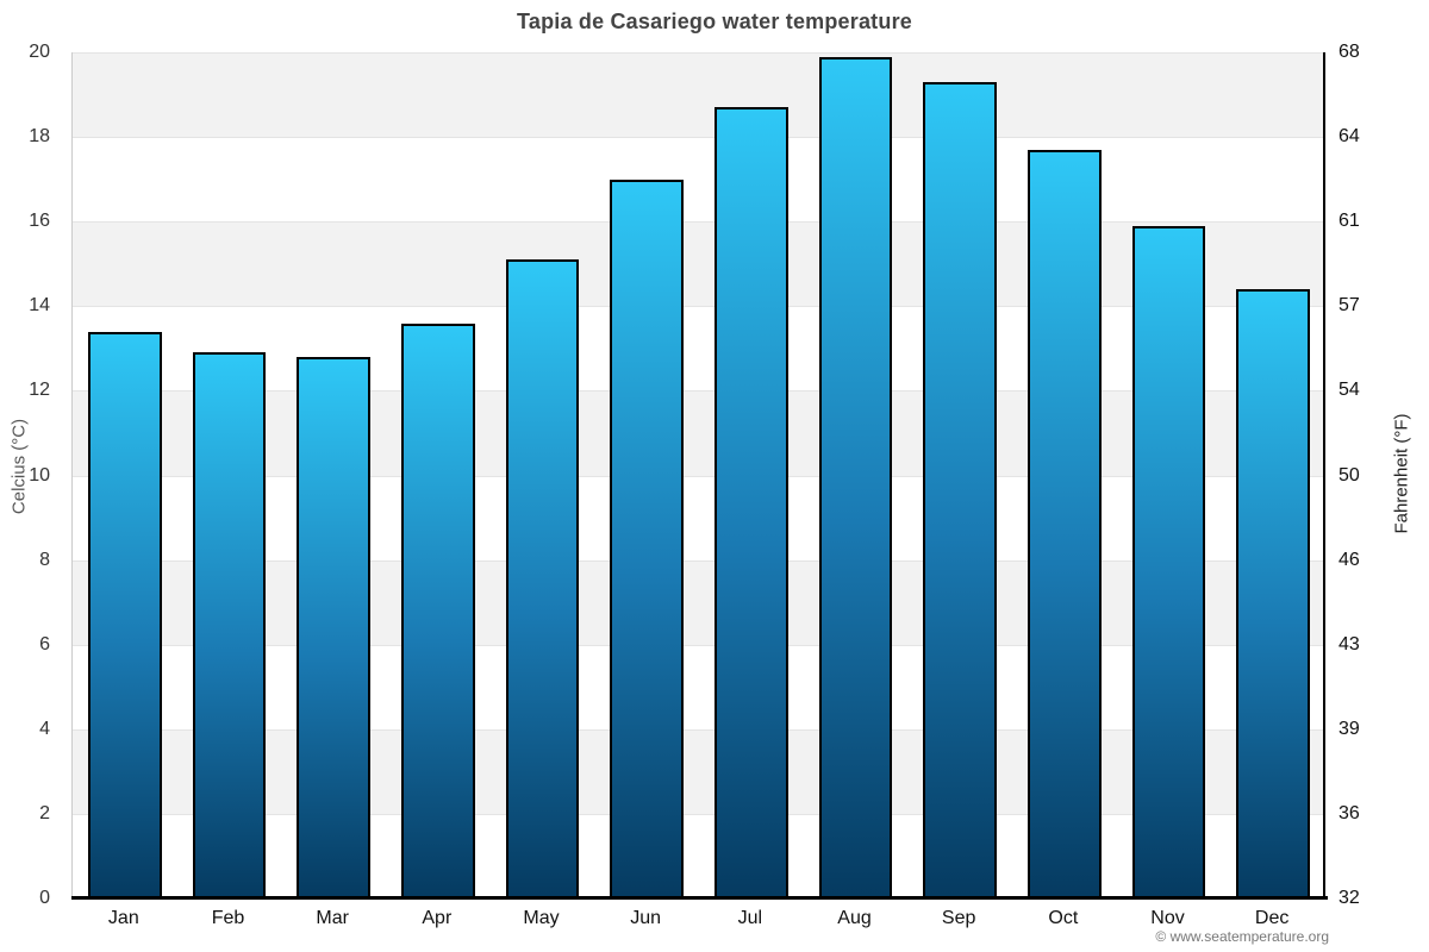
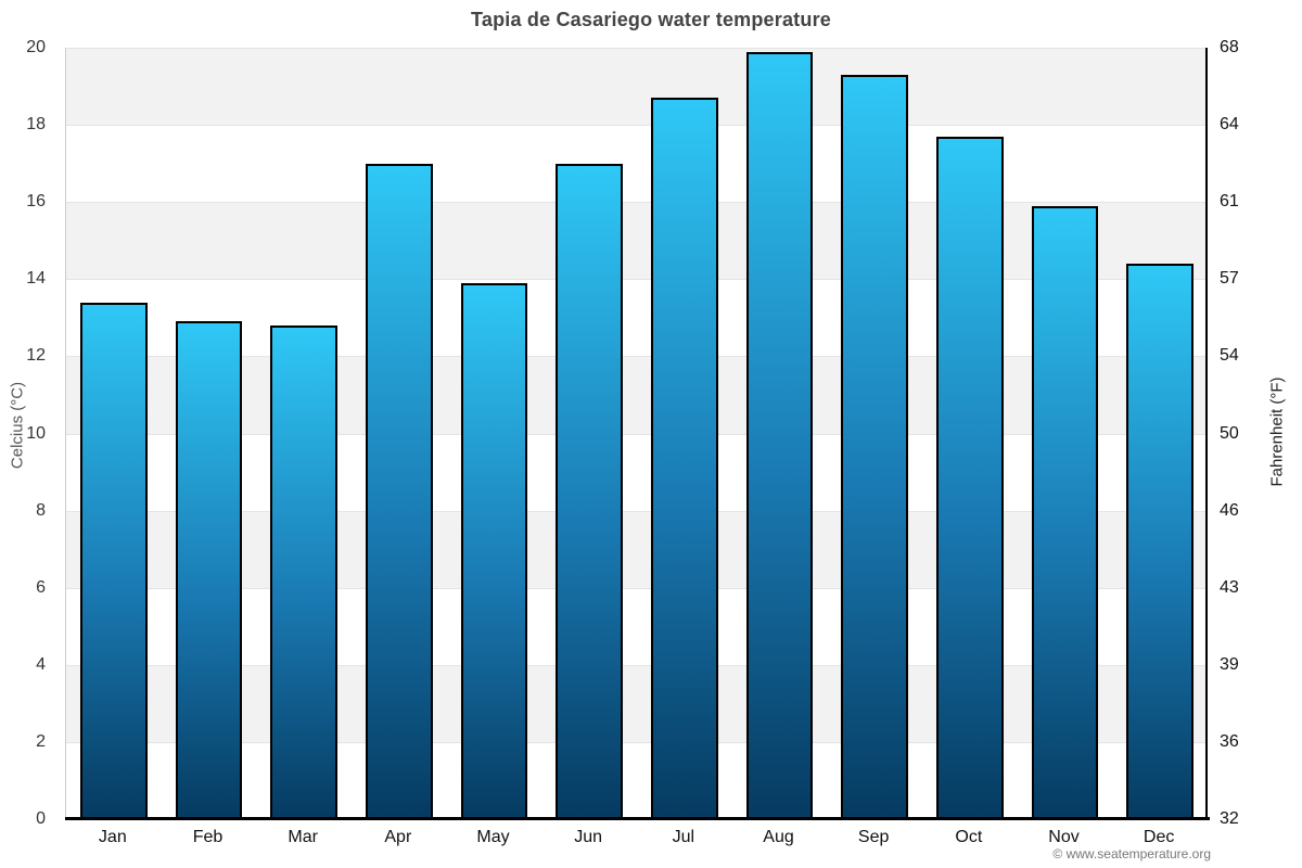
Apr: 13.6 -> 17.0
May: 15.1 -> 13.9
